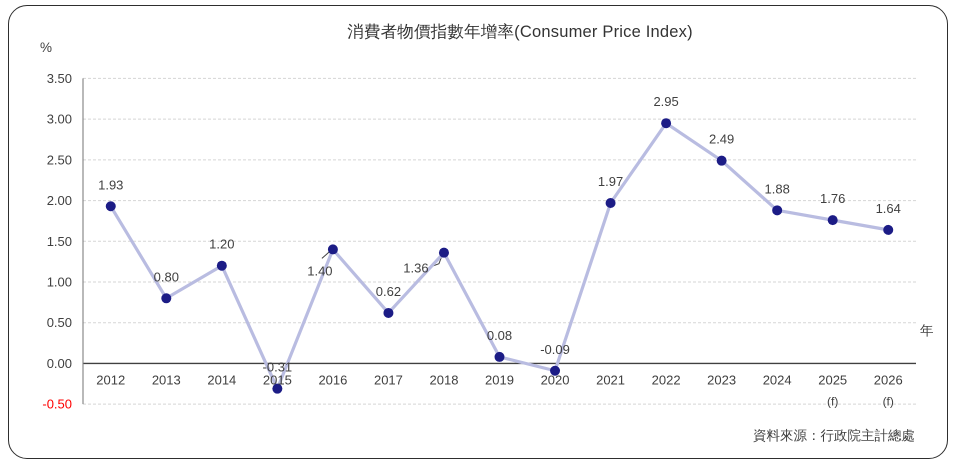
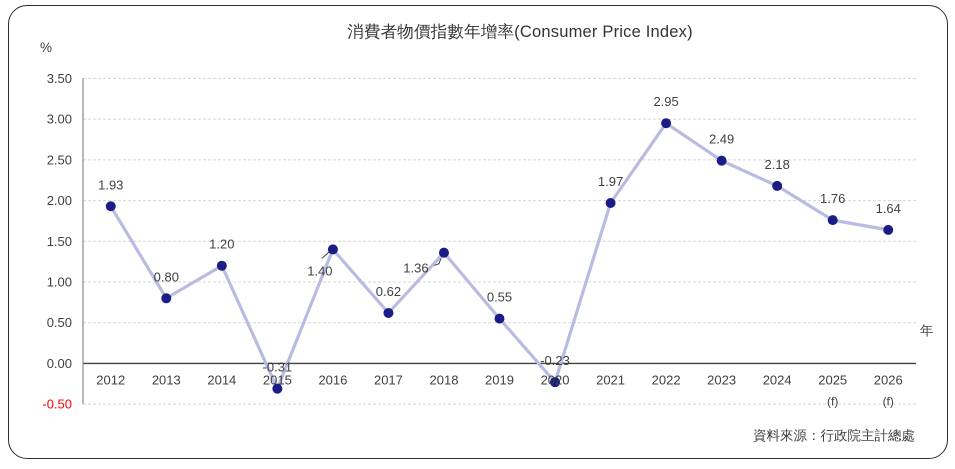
2019: 0.08 -> 0.55
2020: -0.09 -> -0.23
2024: 1.88 -> 2.18
